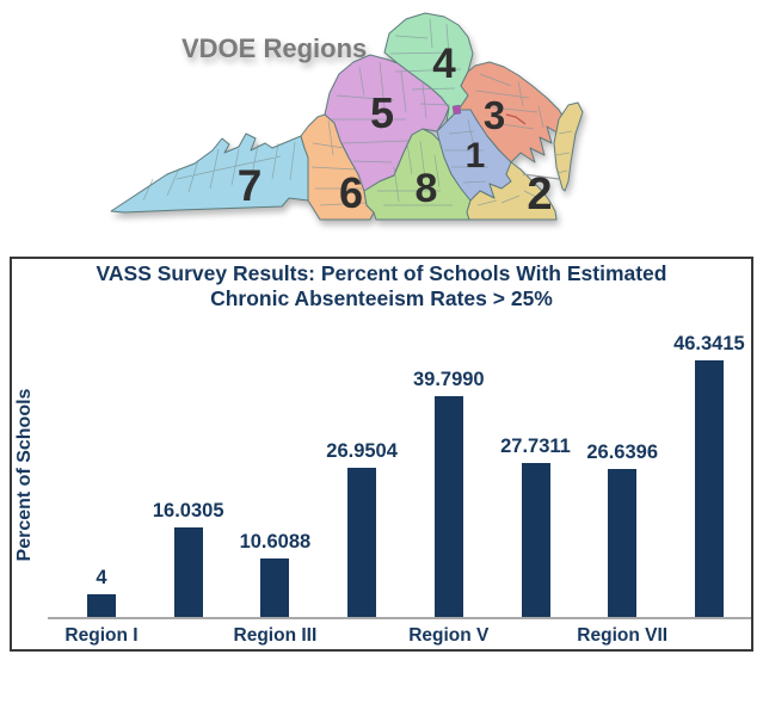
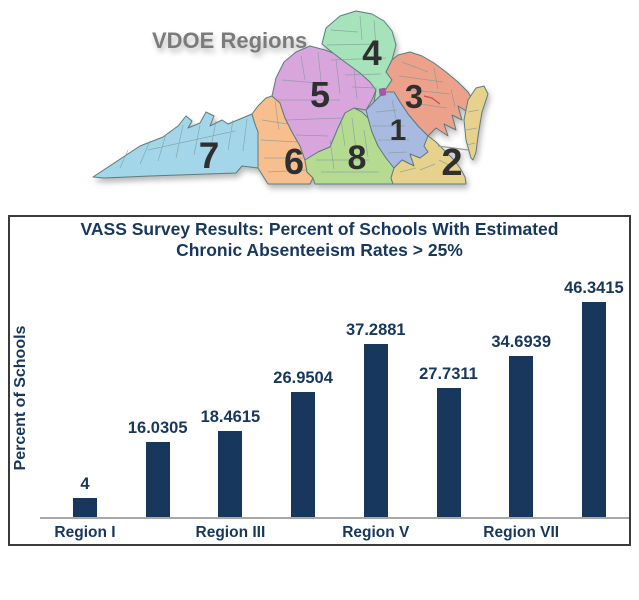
Region III: 10.6088 -> 18.4615
Region V: 39.7990 -> 37.2881
Region VII: 26.6396 -> 34.6939
